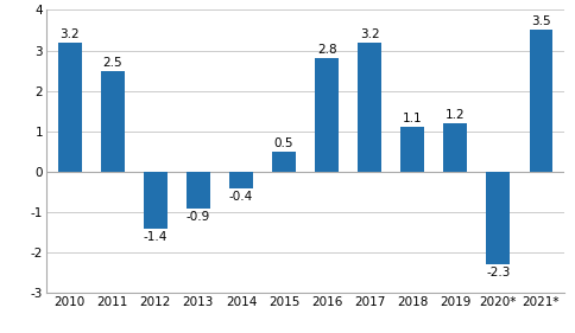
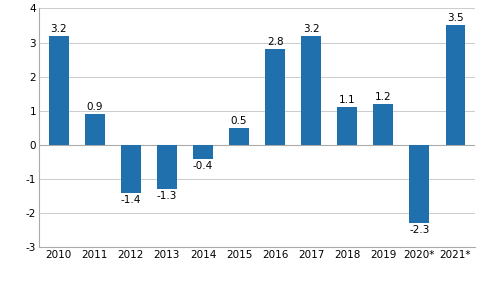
2011: 2.5 -> 0.9
2013: -0.9 -> -1.3
